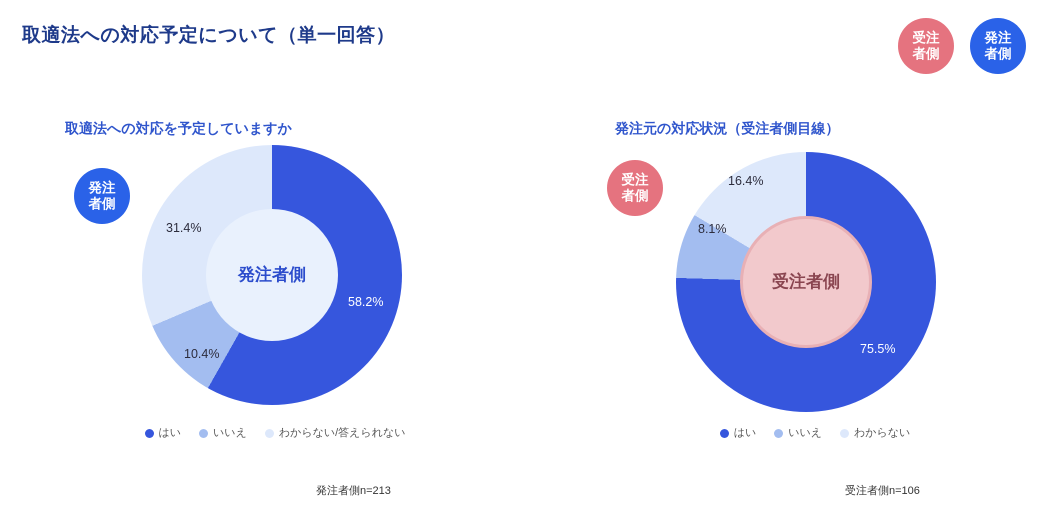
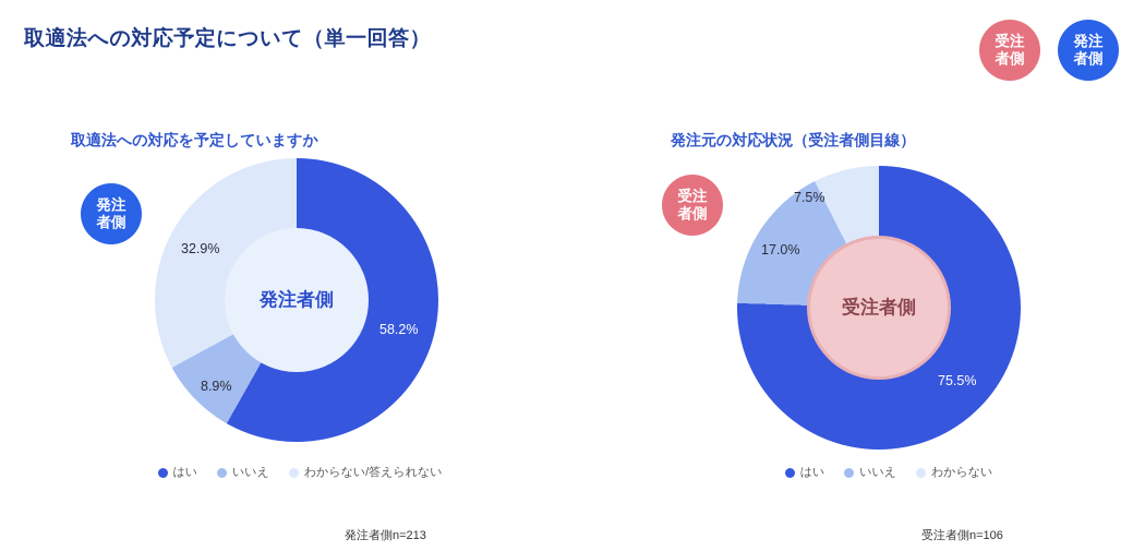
取適法への対応を予定していますか/いいえ: 10.4% -> 8.9%
取適法への対応を予定していますか/わからない/答えられない: 31.4% -> 32.9%
発注元の対応状況（受注者側目線）/いいえ: 8.1% -> 17.0%
発注元の対応状況（受注者側目線）/わからない: 16.4% -> 7.5%
